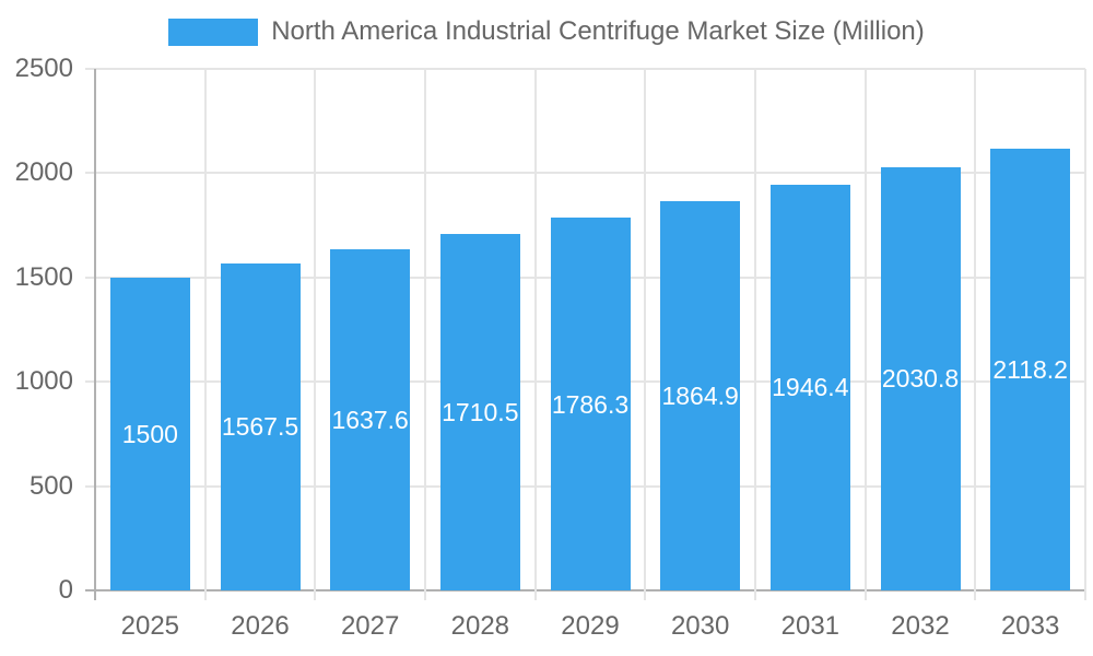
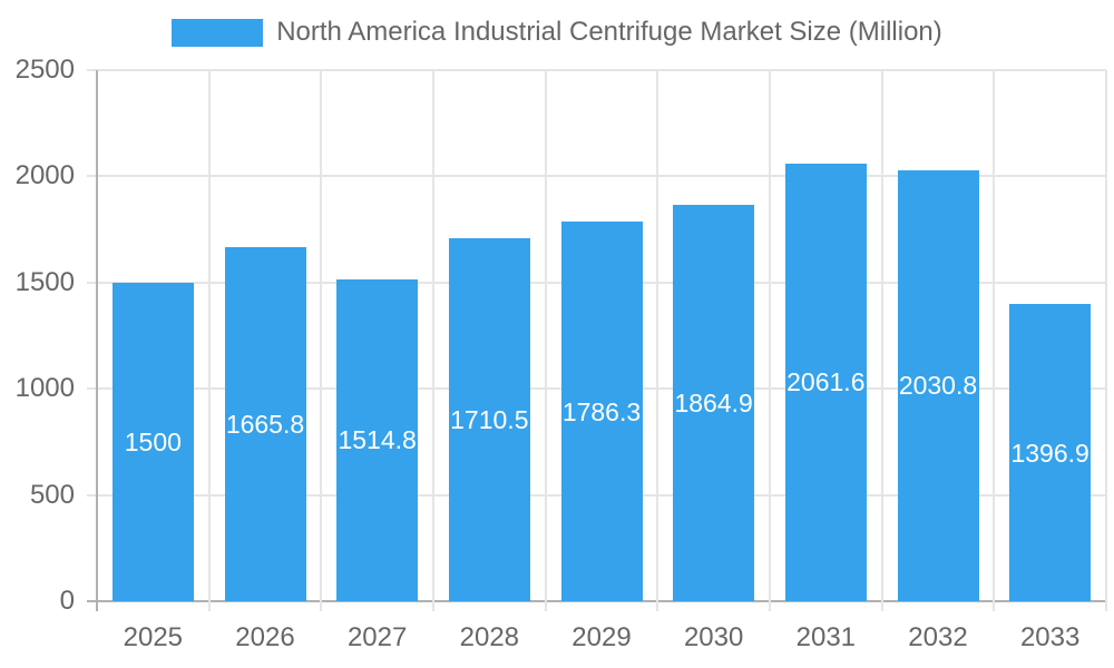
2026: 1567.5 -> 1665.8
2027: 1637.6 -> 1514.8
2031: 1946.4 -> 2061.6
2033: 2118.2 -> 1396.9
